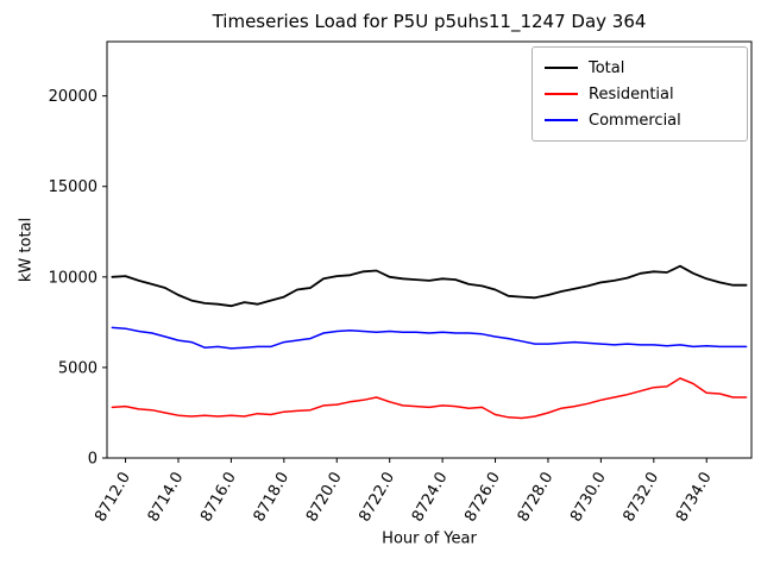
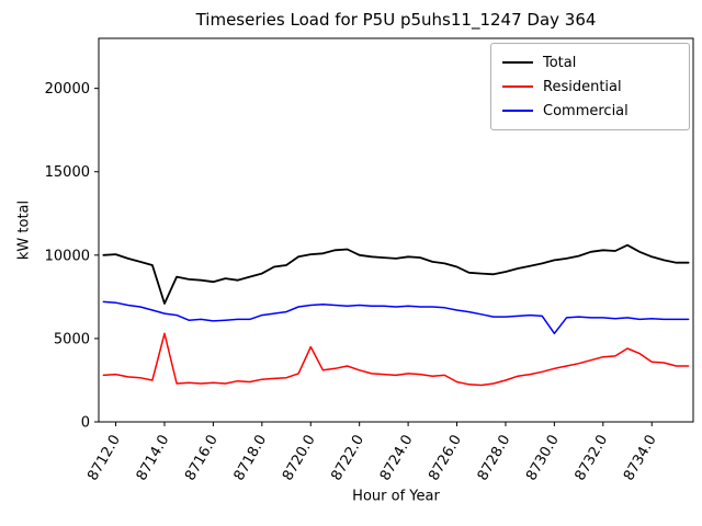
Total/8714.0: 9000 -> 7100
Residential/8714.0: 2400 -> 5300
Residential/8720.0: 3000 -> 4500
Commercial/8730.0: 6300 -> 5300
